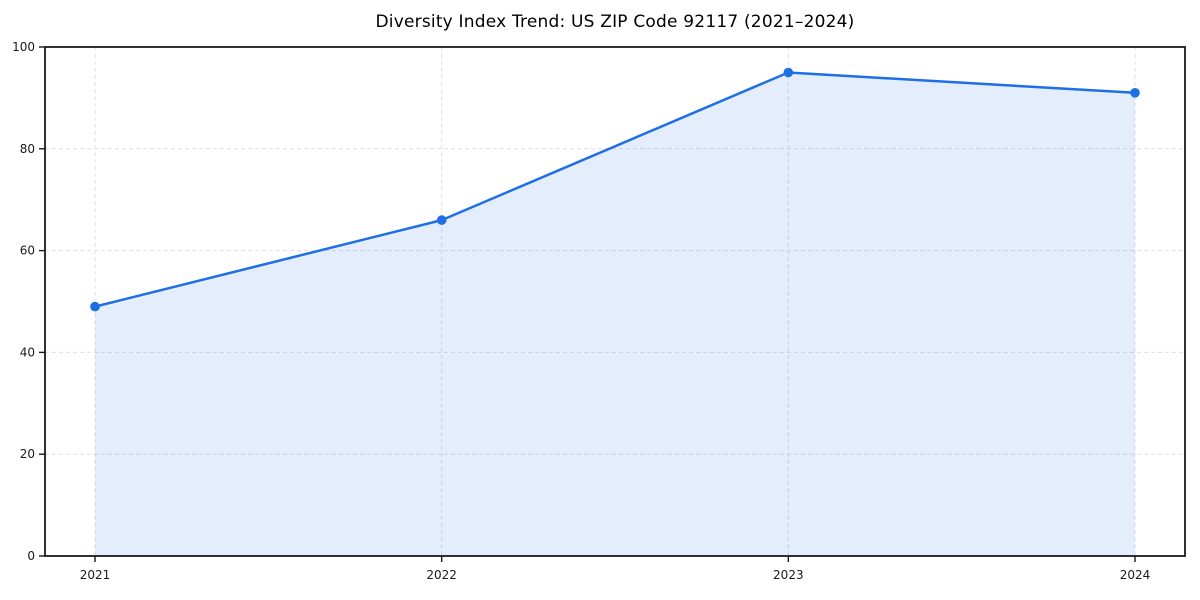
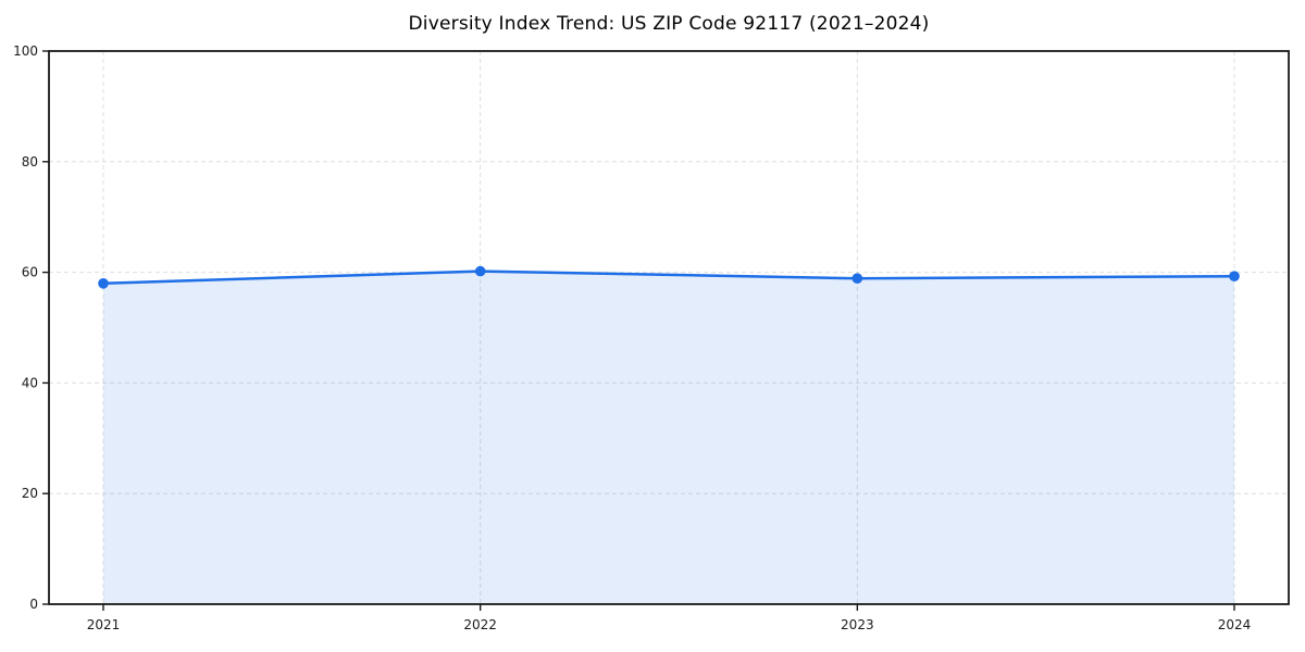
2021: 49 -> 58
2022: 66 -> 60
2023: 95 -> 59
2024: 91 -> 59
